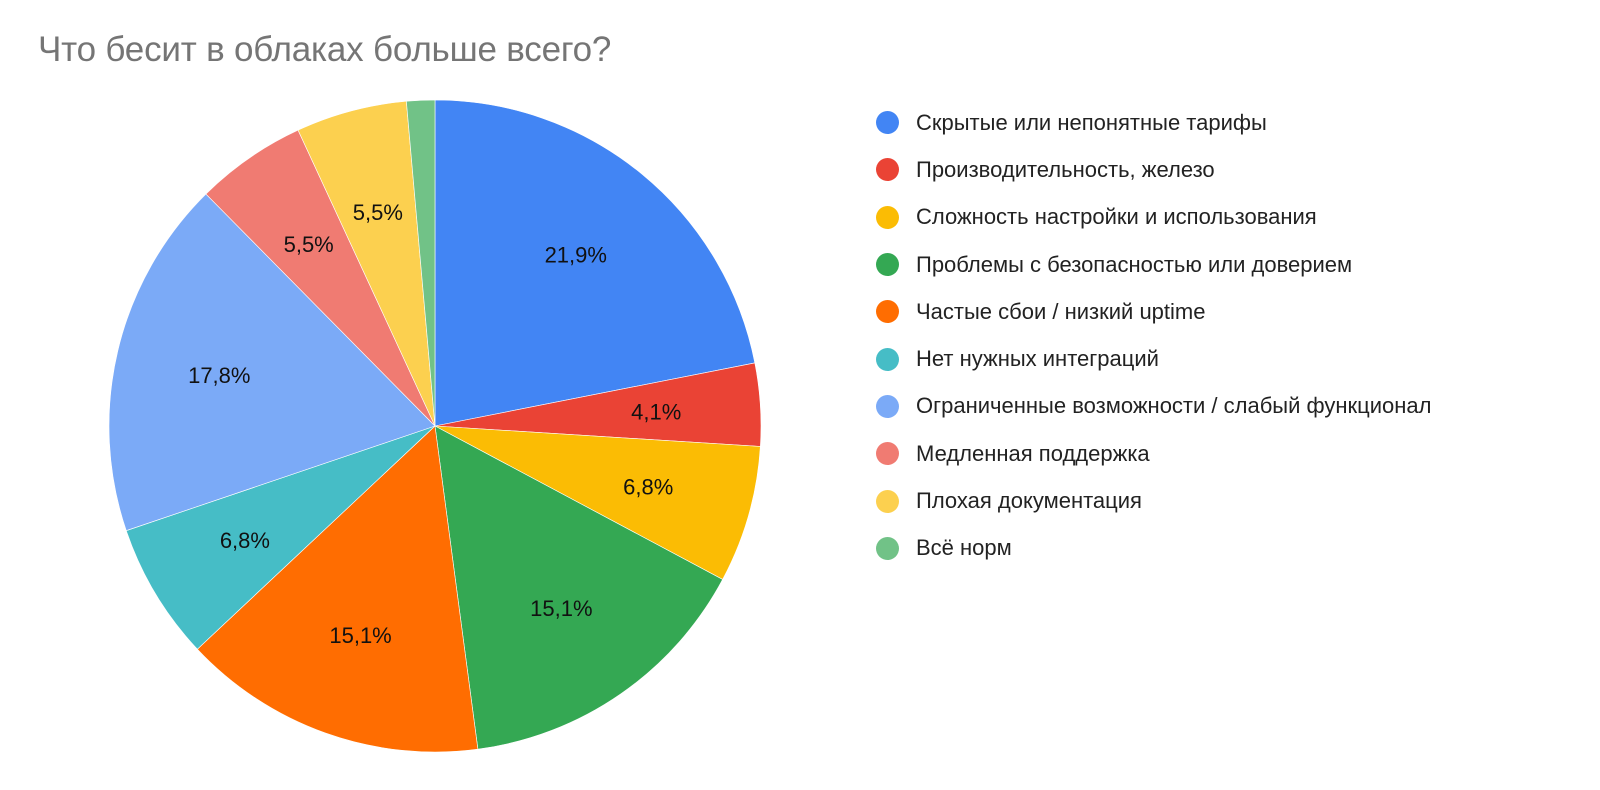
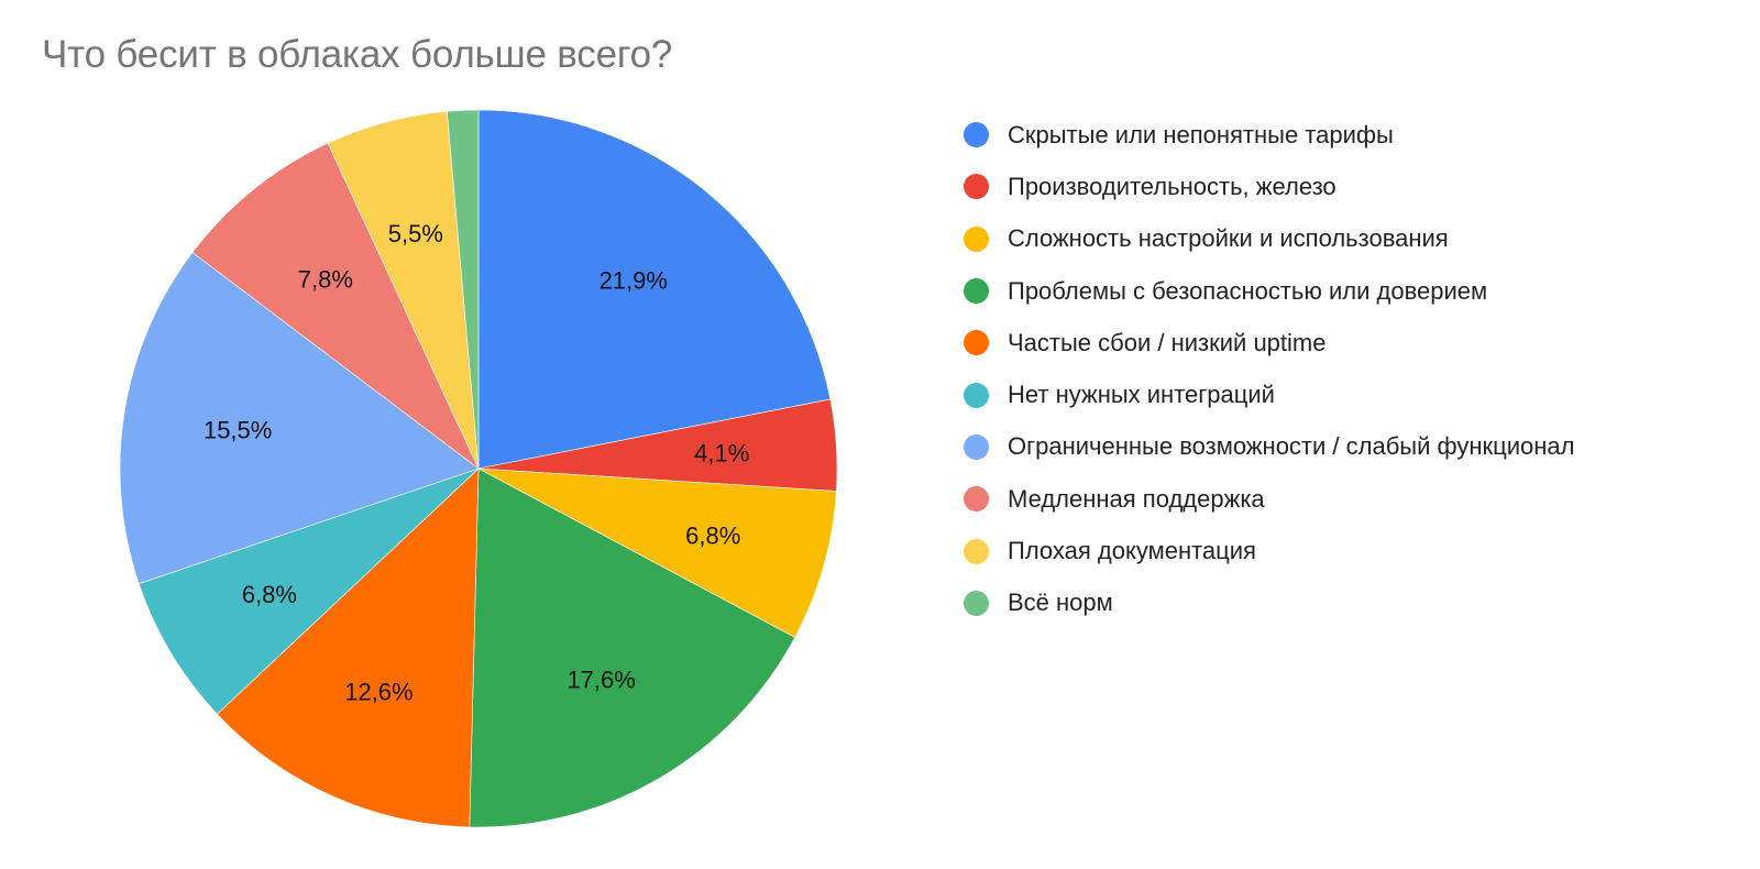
Проблемы с безопасностью или доверием: 15,1% -> 17,6%
Частые сбои / низкий uptime: 15,1% -> 12,6%
Ограниченные возможности / слабый функционал: 17,8% -> 15,5%
Медленная поддержка: 5,5% -> 7,8%
